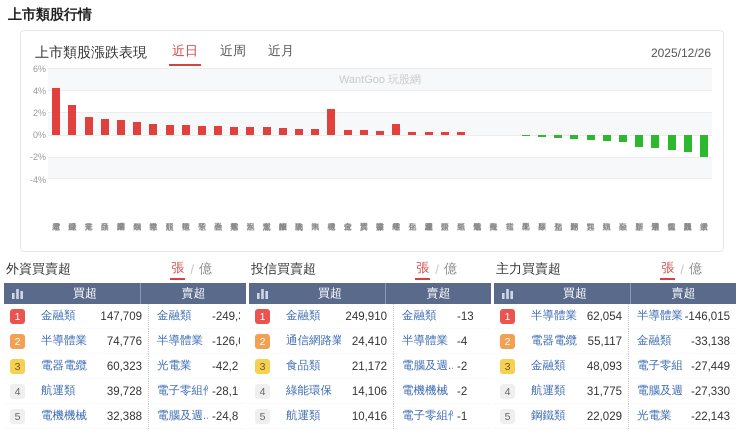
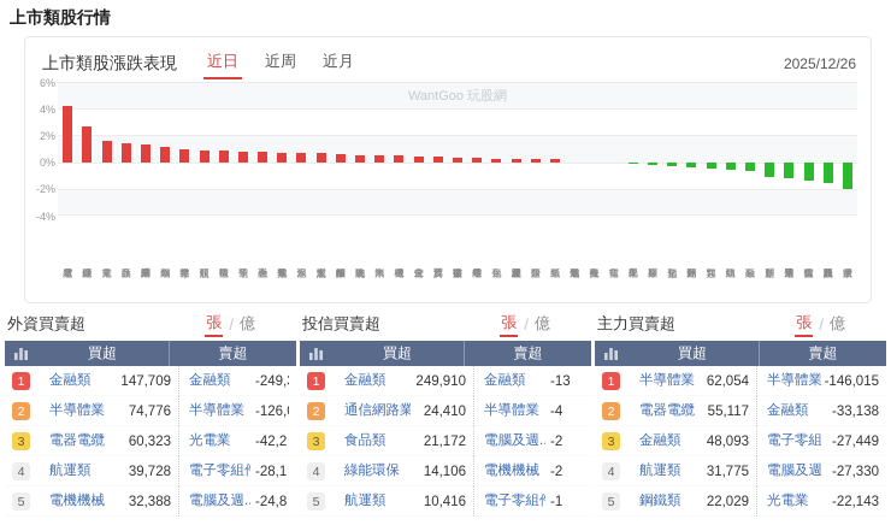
電機機械: 2.3% -> 0.5%
電子零組件: 1.0% -> 0.3%
